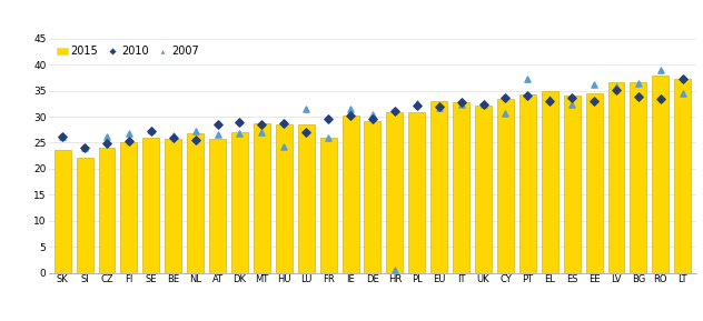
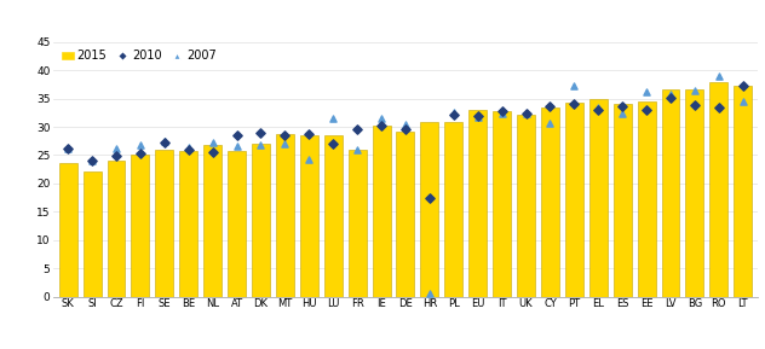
2010/HR: 31.0 -> 17.5
